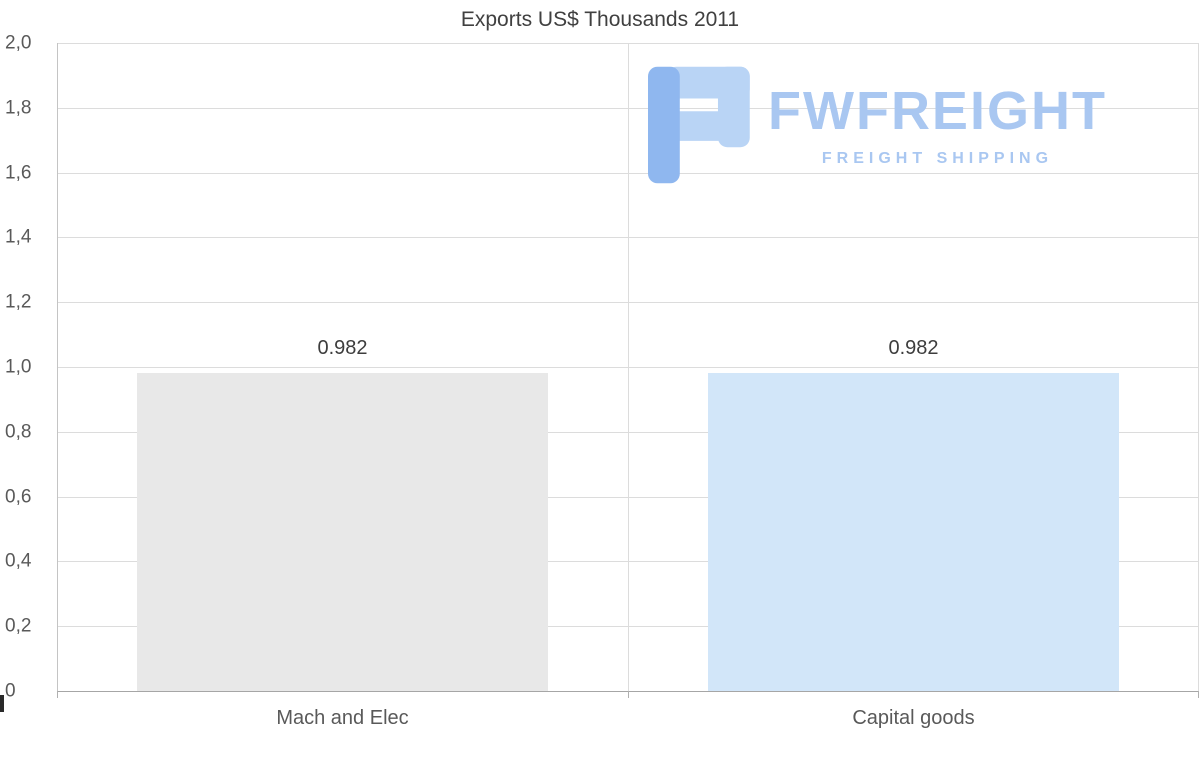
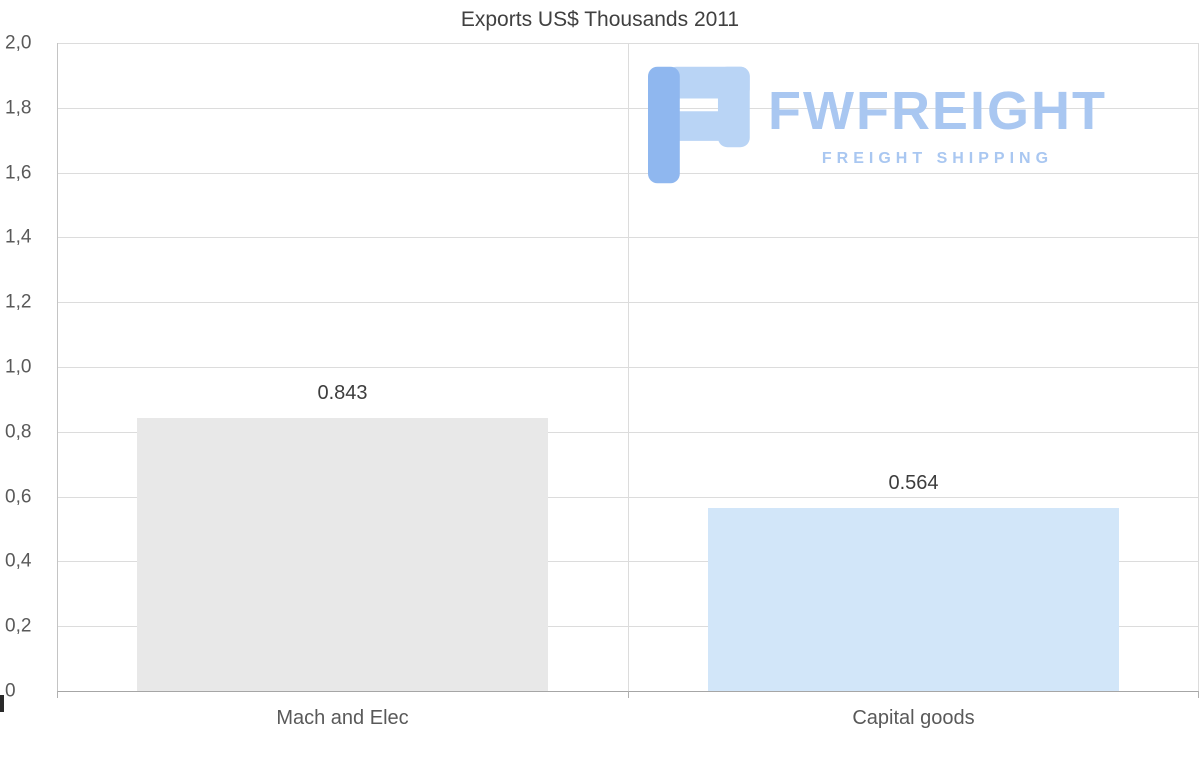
Mach and Elec: 0.982 -> 0.843
Capital goods: 0.982 -> 0.564
